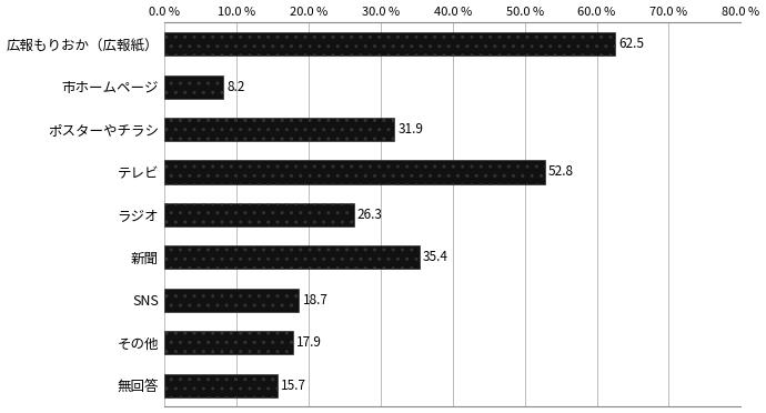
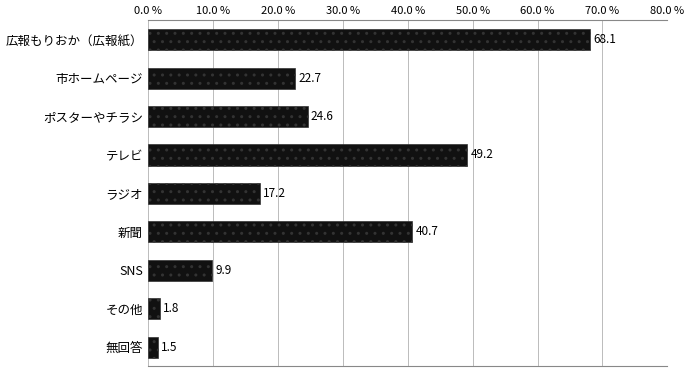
広報もりおか（広報紙）: 62.5 -> 68.1
市ホームページ: 8.2 -> 22.7
ポスターやチラシ: 31.9 -> 24.6
テレビ: 52.8 -> 49.2
ラジオ: 26.3 -> 17.2
新聞: 35.4 -> 40.7
SNS: 18.7 -> 9.9
その他: 17.9 -> 1.8
無回答: 15.7 -> 1.5
